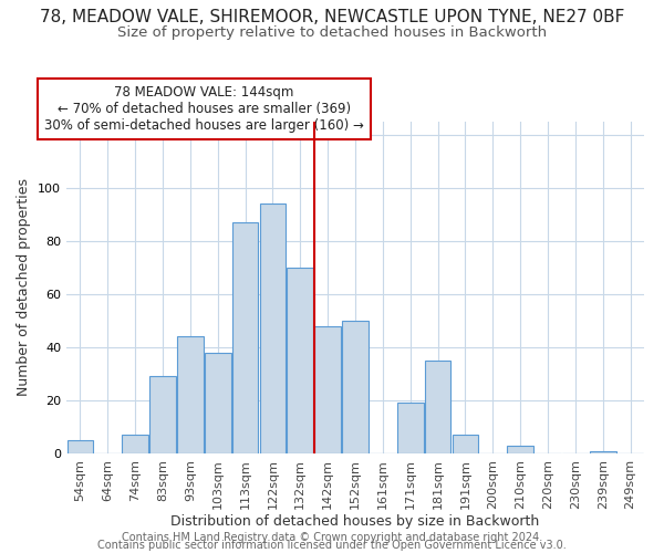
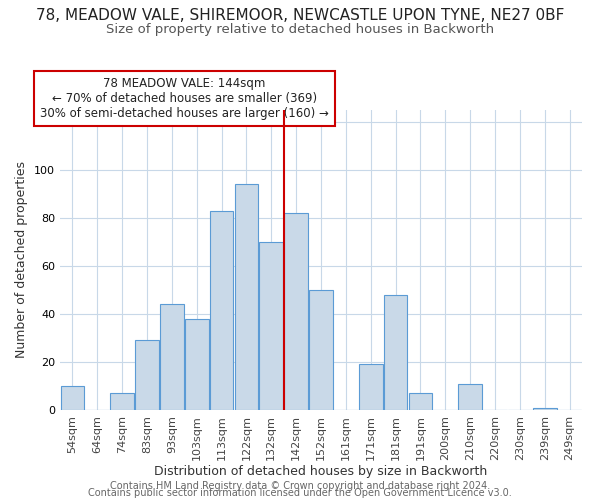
54sqm: 5 -> 10
113sqm: 87 -> 83
142sqm: 48 -> 82
181sqm: 35 -> 48
210sqm: 3 -> 11
